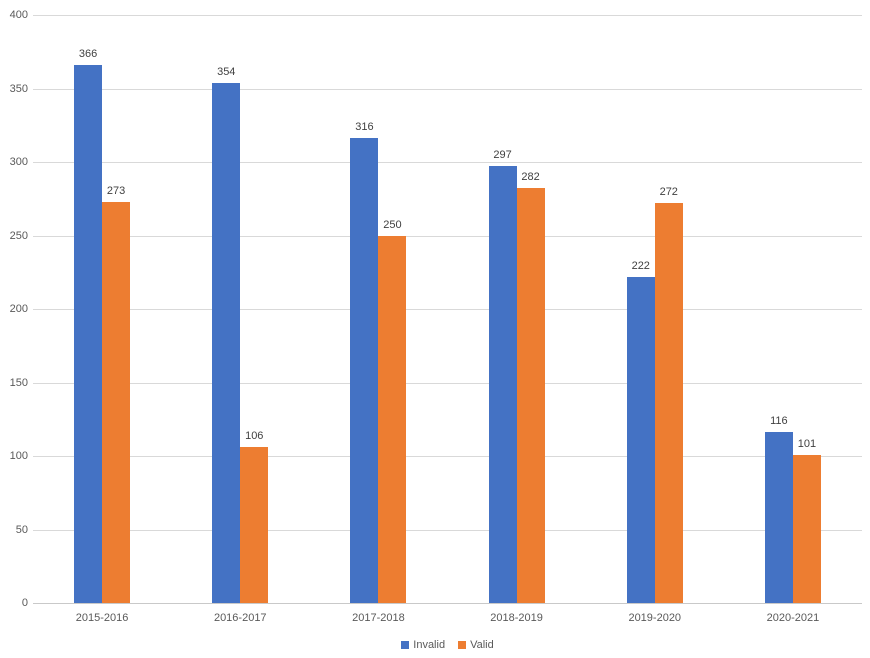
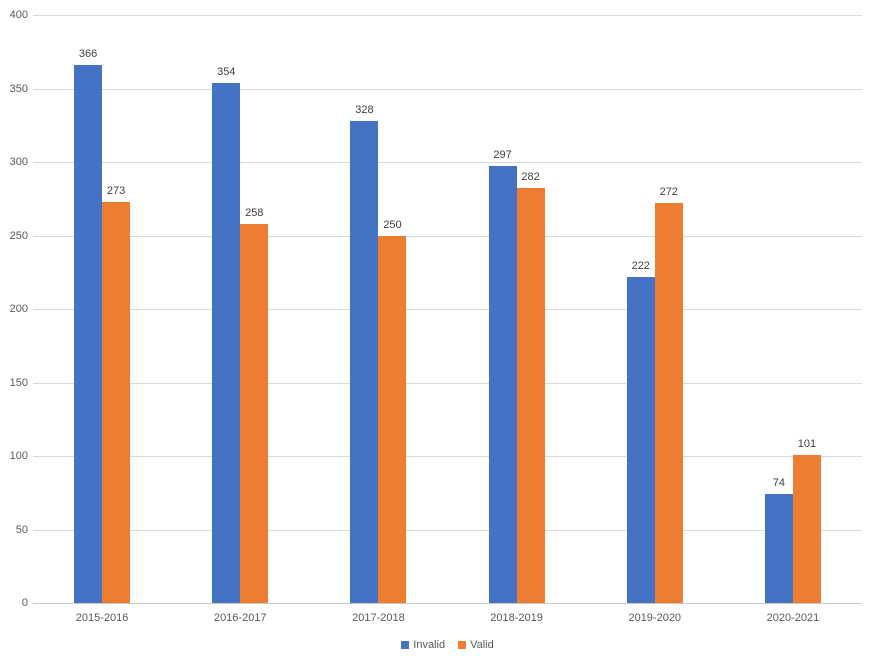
Valid/2016-2017: 106 -> 258
Invalid/2017-2018: 316 -> 328
Invalid/2020-2021: 116 -> 74
